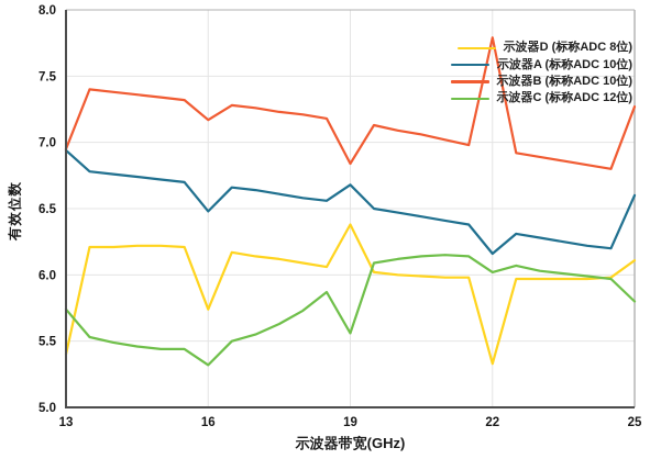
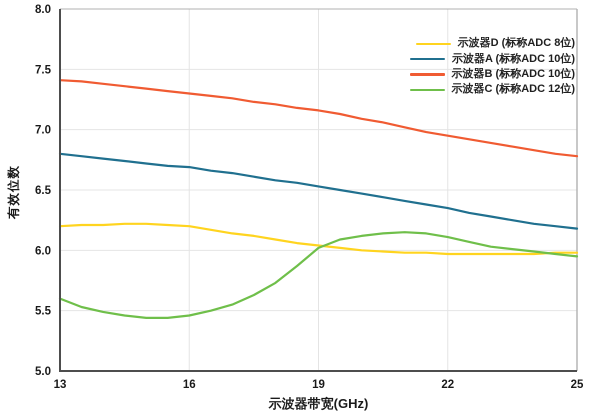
示波器D (标称ADC 8位)/13: 5.40 -> 6.20
示波器A (标称ADC 10位)/13: 6.94 -> 6.80
示波器B (标称ADC 10位)/13: 6.95 -> 7.41
示波器C (标称ADC 12位)/13: 5.74 -> 5.60
示波器D (标称ADC 8位)/16: 5.74 -> 6.20
示波器A (标称ADC 10位)/16: 6.48 -> 6.69
示波器B (标称ADC 10位)/16: 7.17 -> 7.30
示波器C (标称ADC 12位)/16: 5.32 -> 5.46
示波器D (标称ADC 8位)/19: 6.38 -> 6.04
示波器A (标称ADC 10位)/19: 6.68 -> 6.53
示波器B (标称ADC 10位)/19: 6.84 -> 7.16
示波器C (标称ADC 12位)/19: 5.56 -> 6.02
示波器D (标称ADC 8位)/22: 5.33 -> 5.97
示波器A (标称ADC 10位)/22: 6.16 -> 6.35
示波器B (标称ADC 10位)/22: 7.79 -> 6.95
示波器C (标称ADC 12位)/22: 6.02 -> 6.11
示波器D (标称ADC 8位)/25: 6.11 -> 5.98
示波器A (标称ADC 10位)/25: 6.60 -> 6.18
示波器B (标称ADC 10位)/25: 7.27 -> 6.78
示波器C (标称ADC 12位)/25: 5.80 -> 5.95
